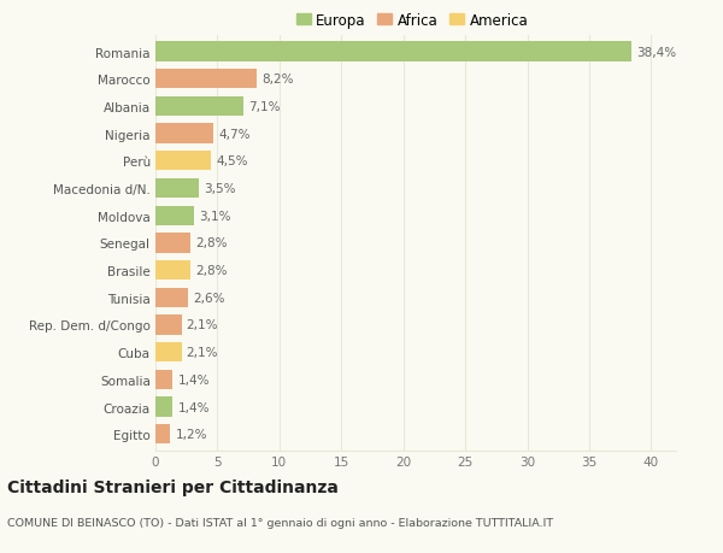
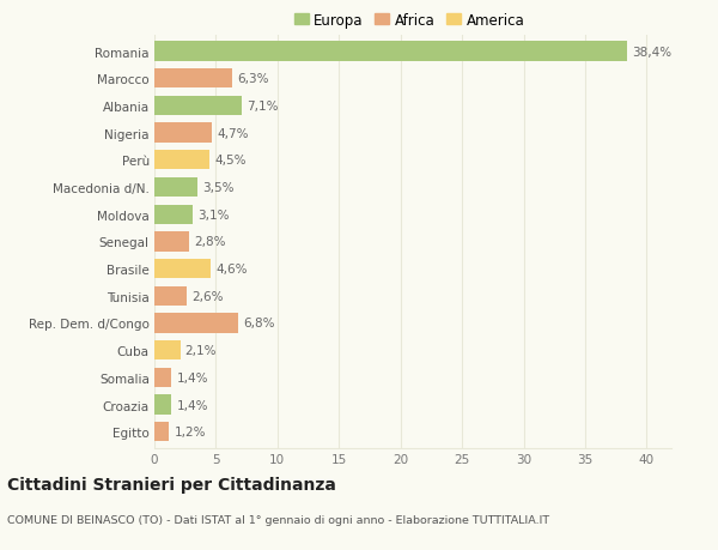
Marocco: 8,2% -> 6,3%
Brasile: 2,8% -> 4,6%
Rep. Dem. d/Congo: 2,1% -> 6,8%
